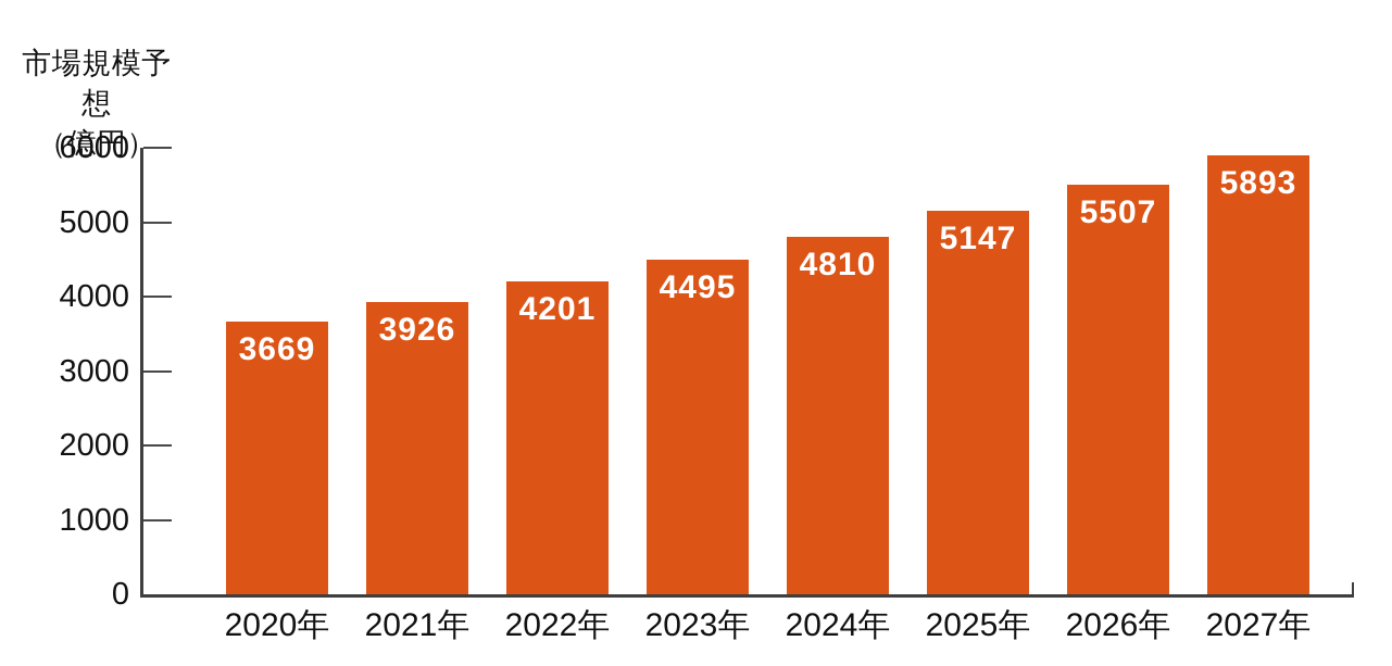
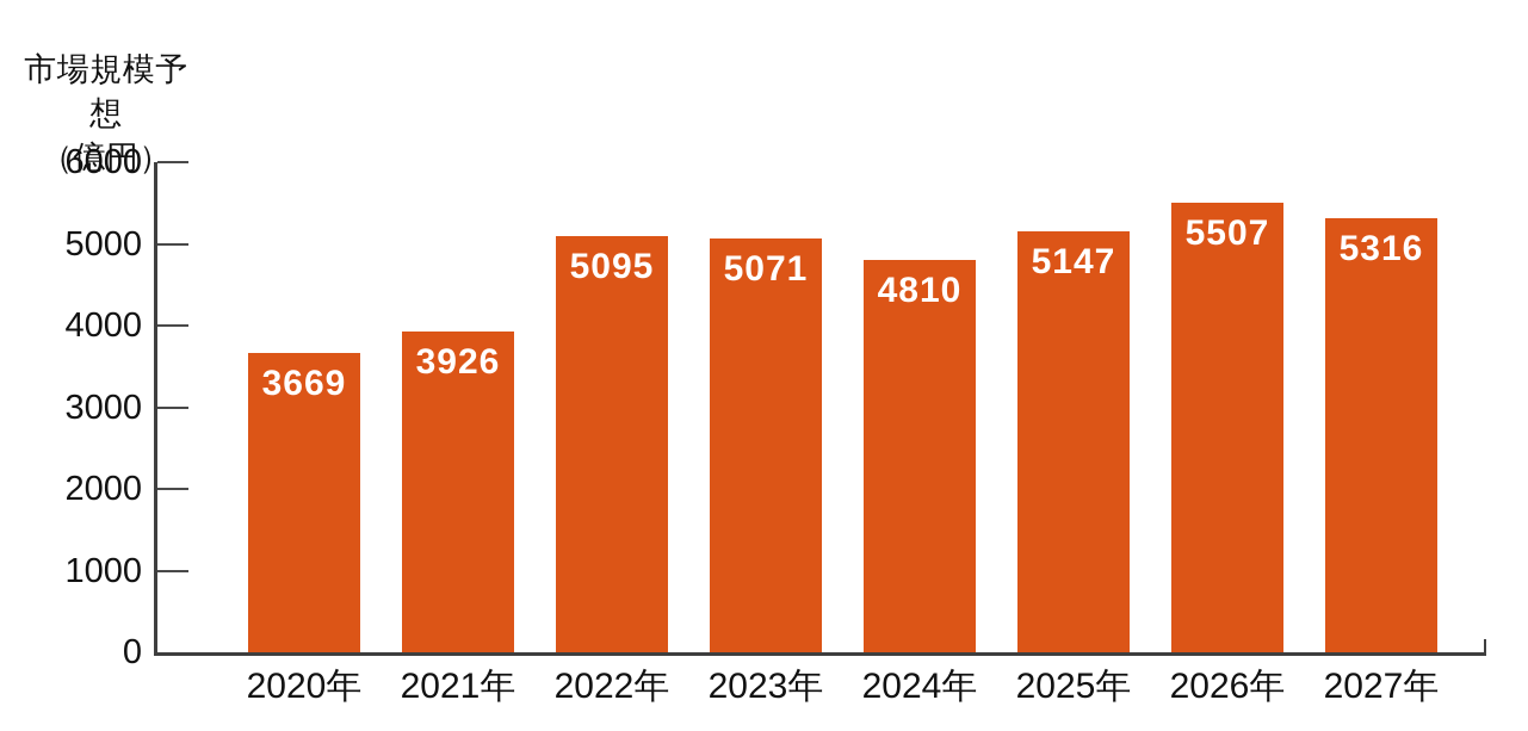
2022年: 4201 -> 5095
2023年: 4495 -> 5071
2027年: 5893 -> 5316
